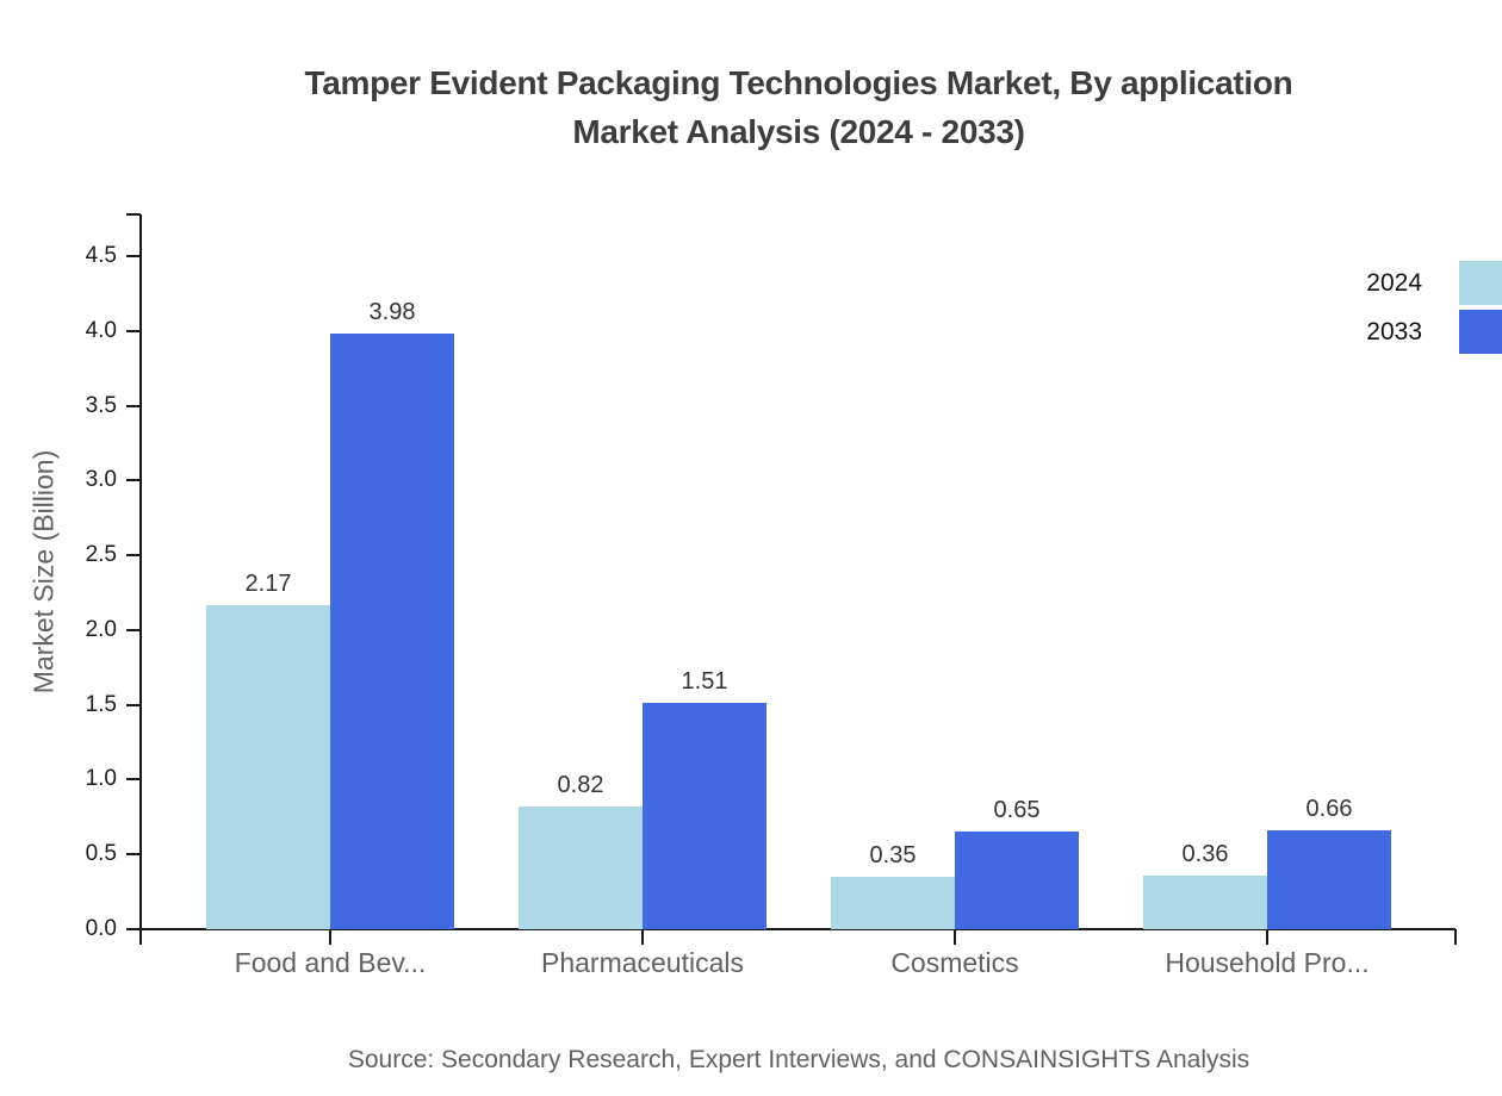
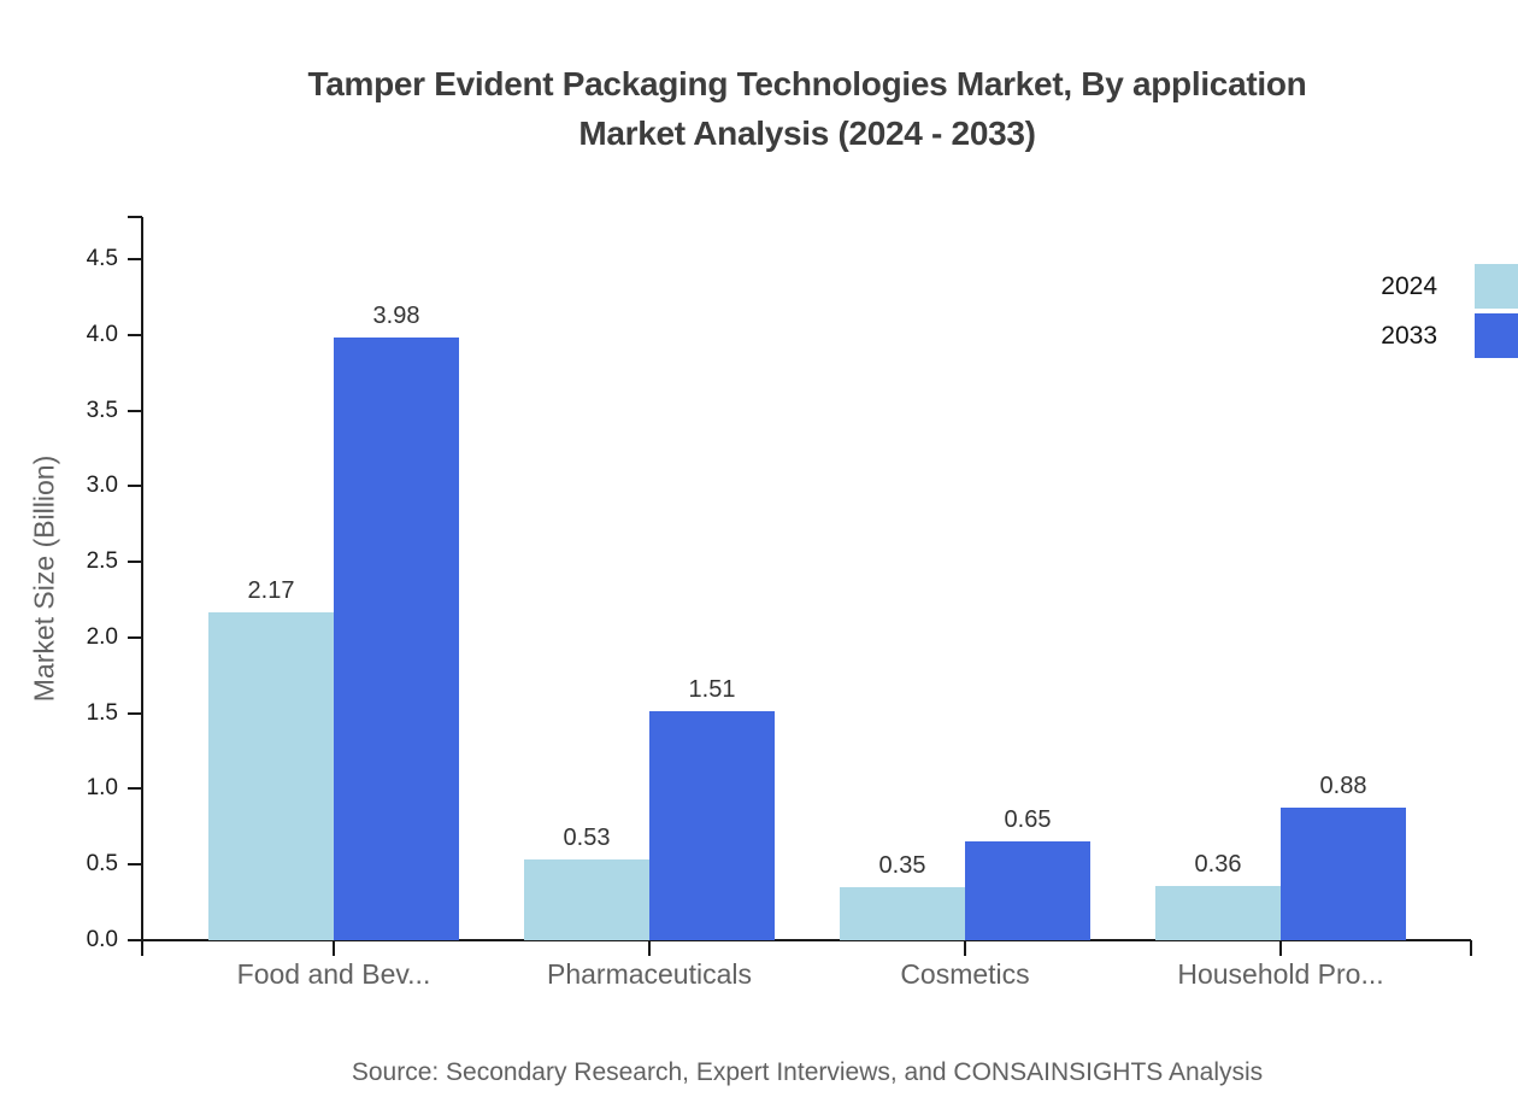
2024/Pharmaceuticals: 0.82 -> 0.53
2033/Household Pro...: 0.66 -> 0.88
